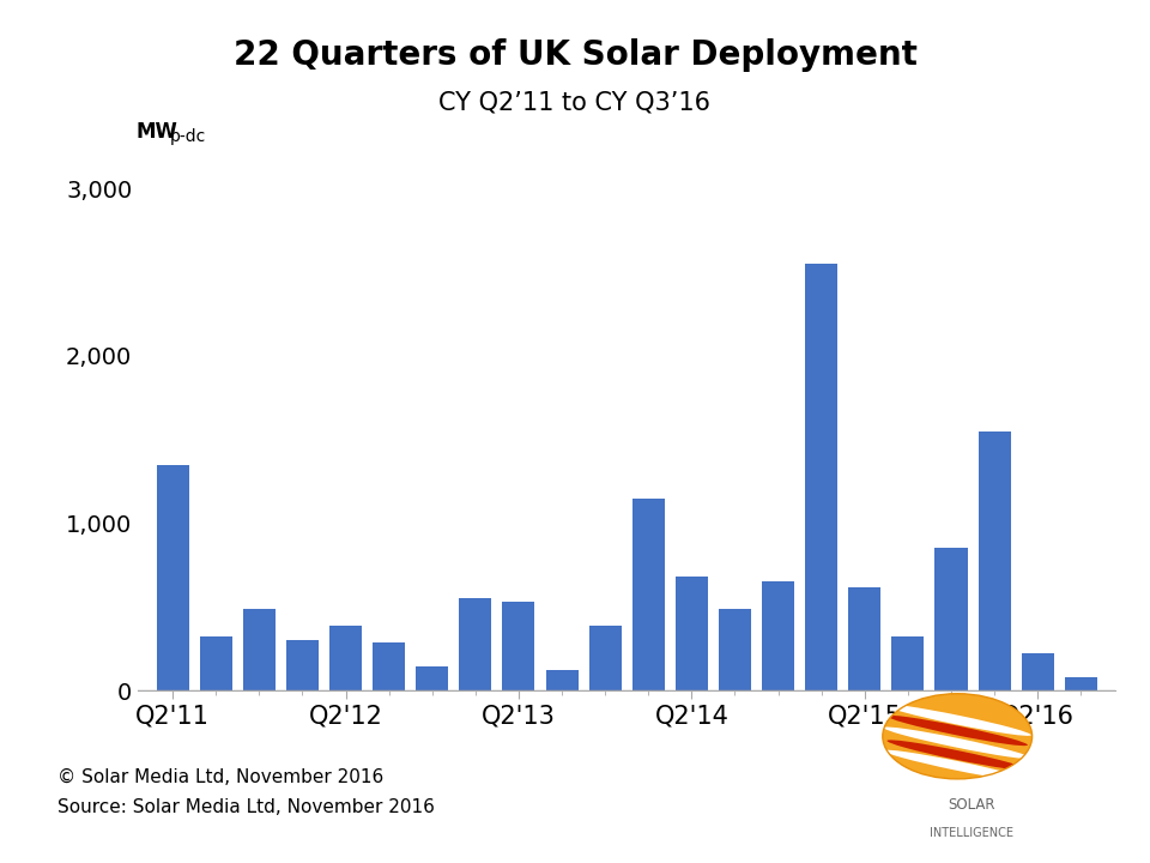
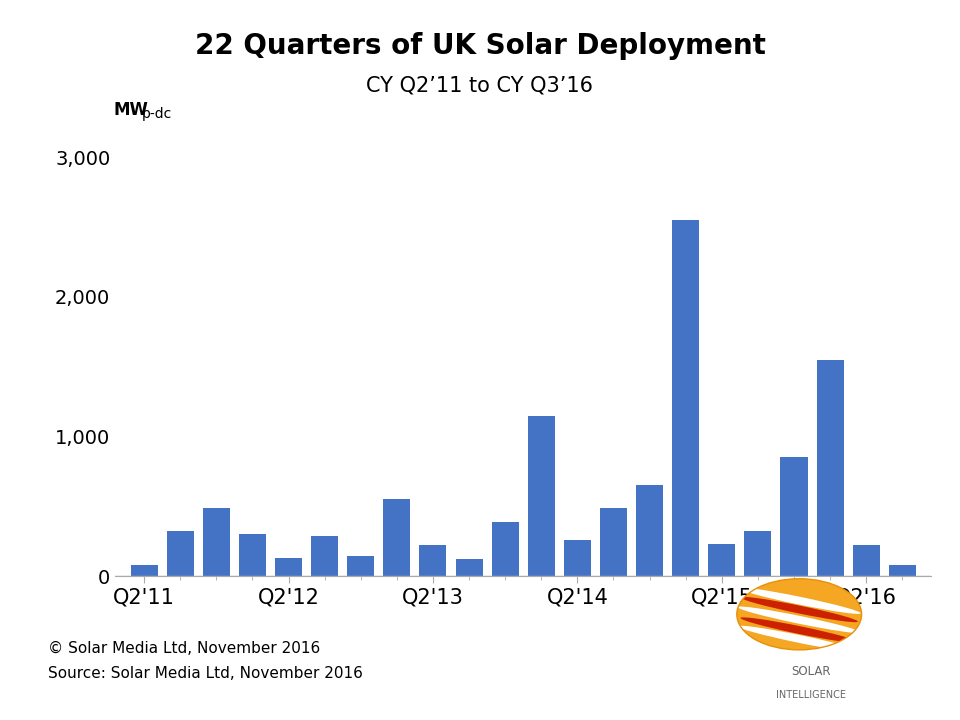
Q2'11: 1,350 -> 80
Q2'12: 390 -> 130
Q2'13: 530 -> 220
Q2'14: 680 -> 260
Q2'15: 620 -> 230
